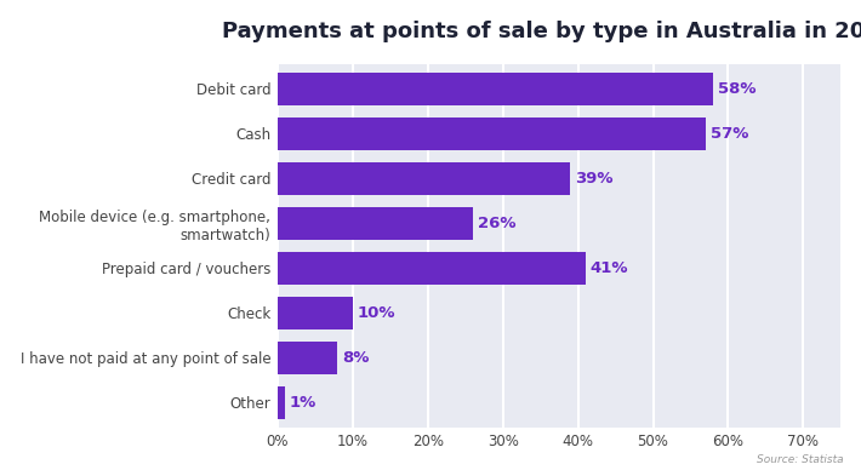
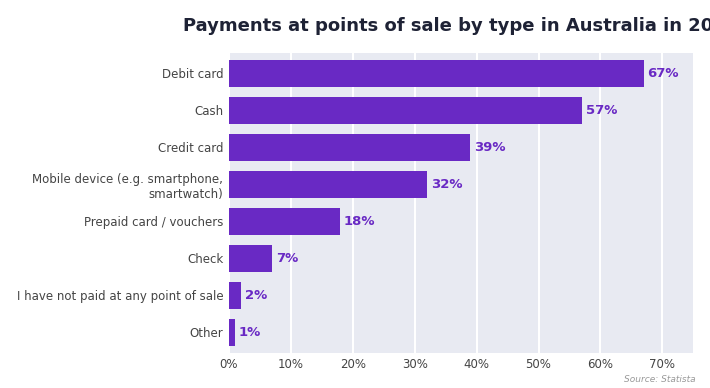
Debit card: 58% -> 67%
Mobile device (e.g. smartphone, smartwatch): 26% -> 32%
Prepaid card / vouchers: 41% -> 18%
Check: 10% -> 7%
I have not paid at any point of sale: 8% -> 2%
